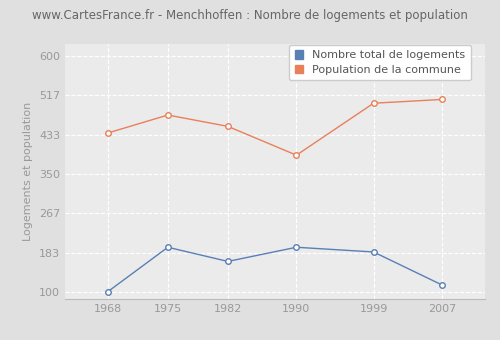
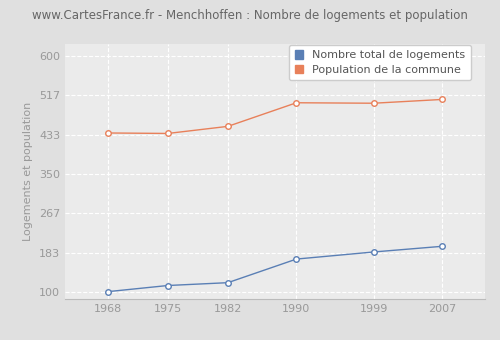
Nombre total de logements/1975: 195 -> 114
Population de la commune/1975: 475 -> 436
Nombre total de logements/1982: 165 -> 120
Nombre total de logements/1990: 195 -> 170
Population de la commune/1990: 390 -> 501
Nombre total de logements/2007: 115 -> 197
